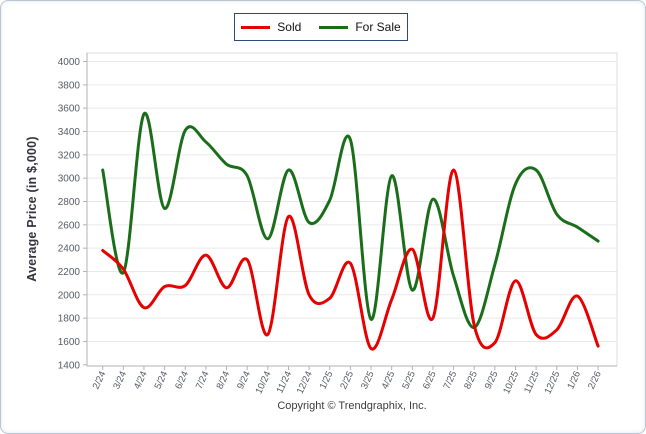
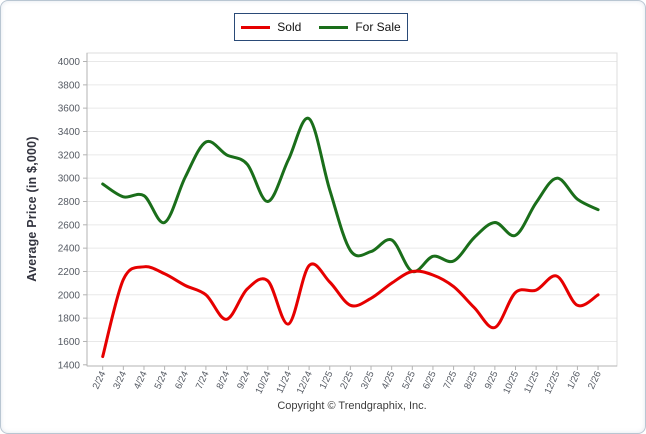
Sold/2/24: 2380 -> 1470
For Sale/2/24: 3070 -> 2950
Sold/3/24: 2220 -> 2130
For Sale/3/24: 2190 -> 2840
Sold/4/24: 1890 -> 2240
For Sale/4/24: 3550 -> 2850
Sold/5/24: 2070 -> 2180
For Sale/5/24: 2740 -> 2620
For Sale/6/24: 3410 -> 3010
Sold/7/24: 2340 -> 2000
Sold/8/24: 2060 -> 1790
For Sale/8/24: 3120 -> 3200
Sold/9/24: 2300 -> 2050
For Sale/9/24: 3020 -> 3120
Sold/10/24: 1660 -> 2120
For Sale/10/24: 2480 -> 2800
Sold/11/24: 2670 -> 1750
For Sale/11/24: 3070 -> 3160
Sold/12/24: 2000 -> 2250
For Sale/12/24: 2620 -> 3510
Sold/1/25: 1970 -> 2110
For Sale/1/25: 2810 -> 2900
Sold/2/25: 2270 -> 1910
For Sale/2/25: 3330 -> 2380
Sold/3/25: 1540 -> 1970
For Sale/3/25: 1790 -> 2370
Sold/4/25: 1960 -> 2100
For Sale/4/25: 3020 -> 2470
Sold/5/25: 2390 -> 2200
For Sale/5/25: 2040 -> 2200
Sold/6/25: 1800 -> 2170
For Sale/6/25: 2820 -> 2330
Sold/7/25: 3070 -> 2070
For Sale/7/25: 2160 -> 2290
Sold/8/25: 1740 -> 1890
For Sale/8/25: 1720 -> 2490
Sold/9/25: 1590 -> 1720
For Sale/9/25: 2260 -> 2620
Sold/10/25: 2120 -> 2020
For Sale/10/25: 2950 -> 2510
Sold/11/25: 1660 -> 2040
For Sale/11/25: 3070 -> 2790
Sold/12/25: 1700 -> 2160
For Sale/12/25: 2690 -> 3000
Sold/1/26: 1990 -> 1910
For Sale/1/26: 2580 -> 2820
Sold/2/26: 1560 -> 2000
For Sale/2/26: 2460 -> 2730
